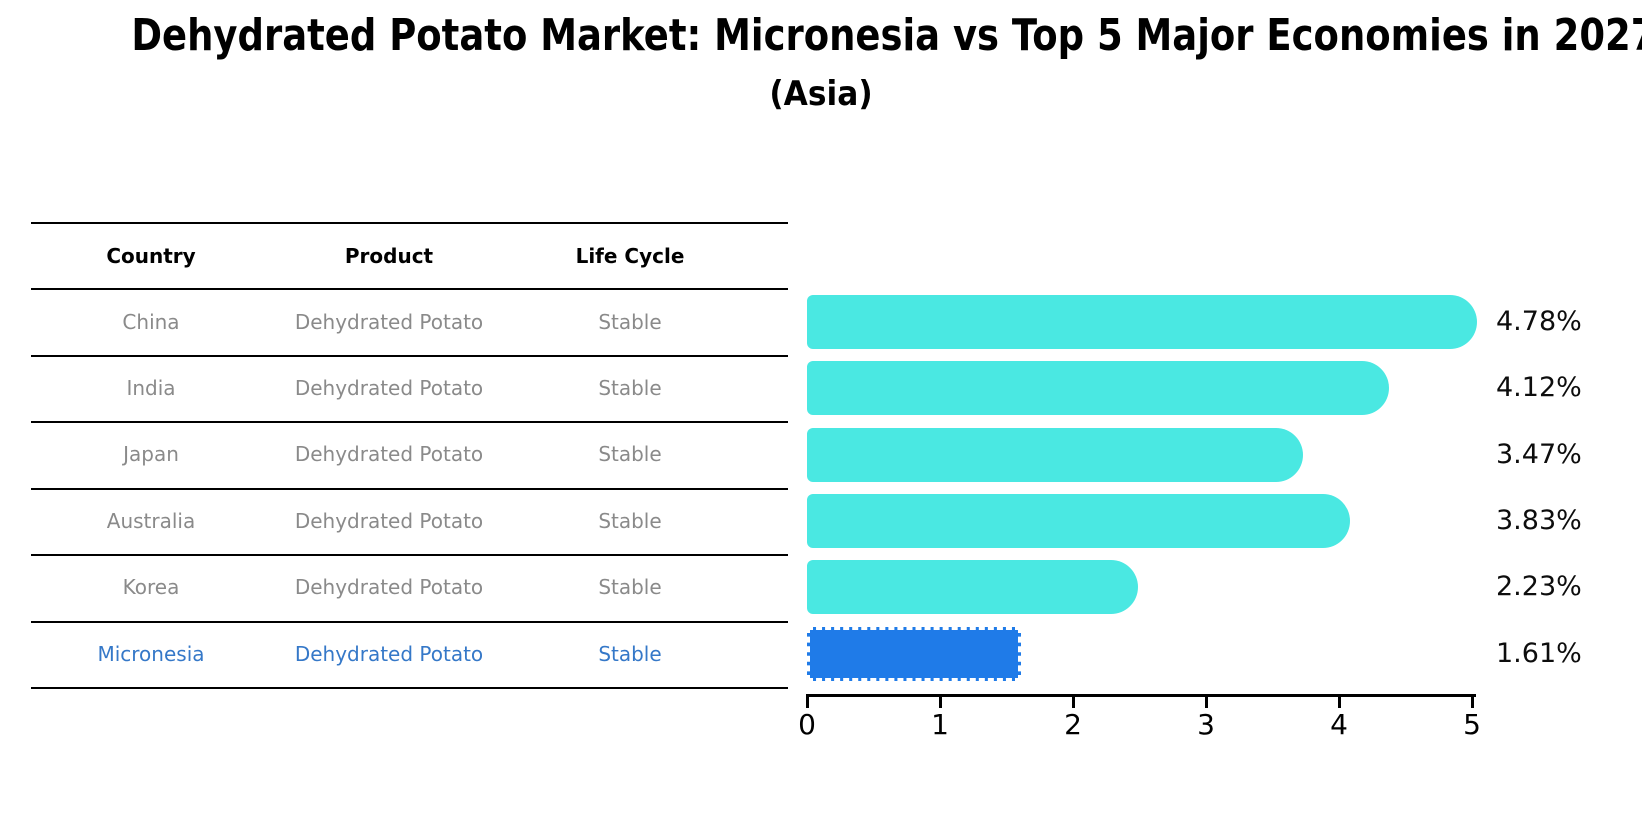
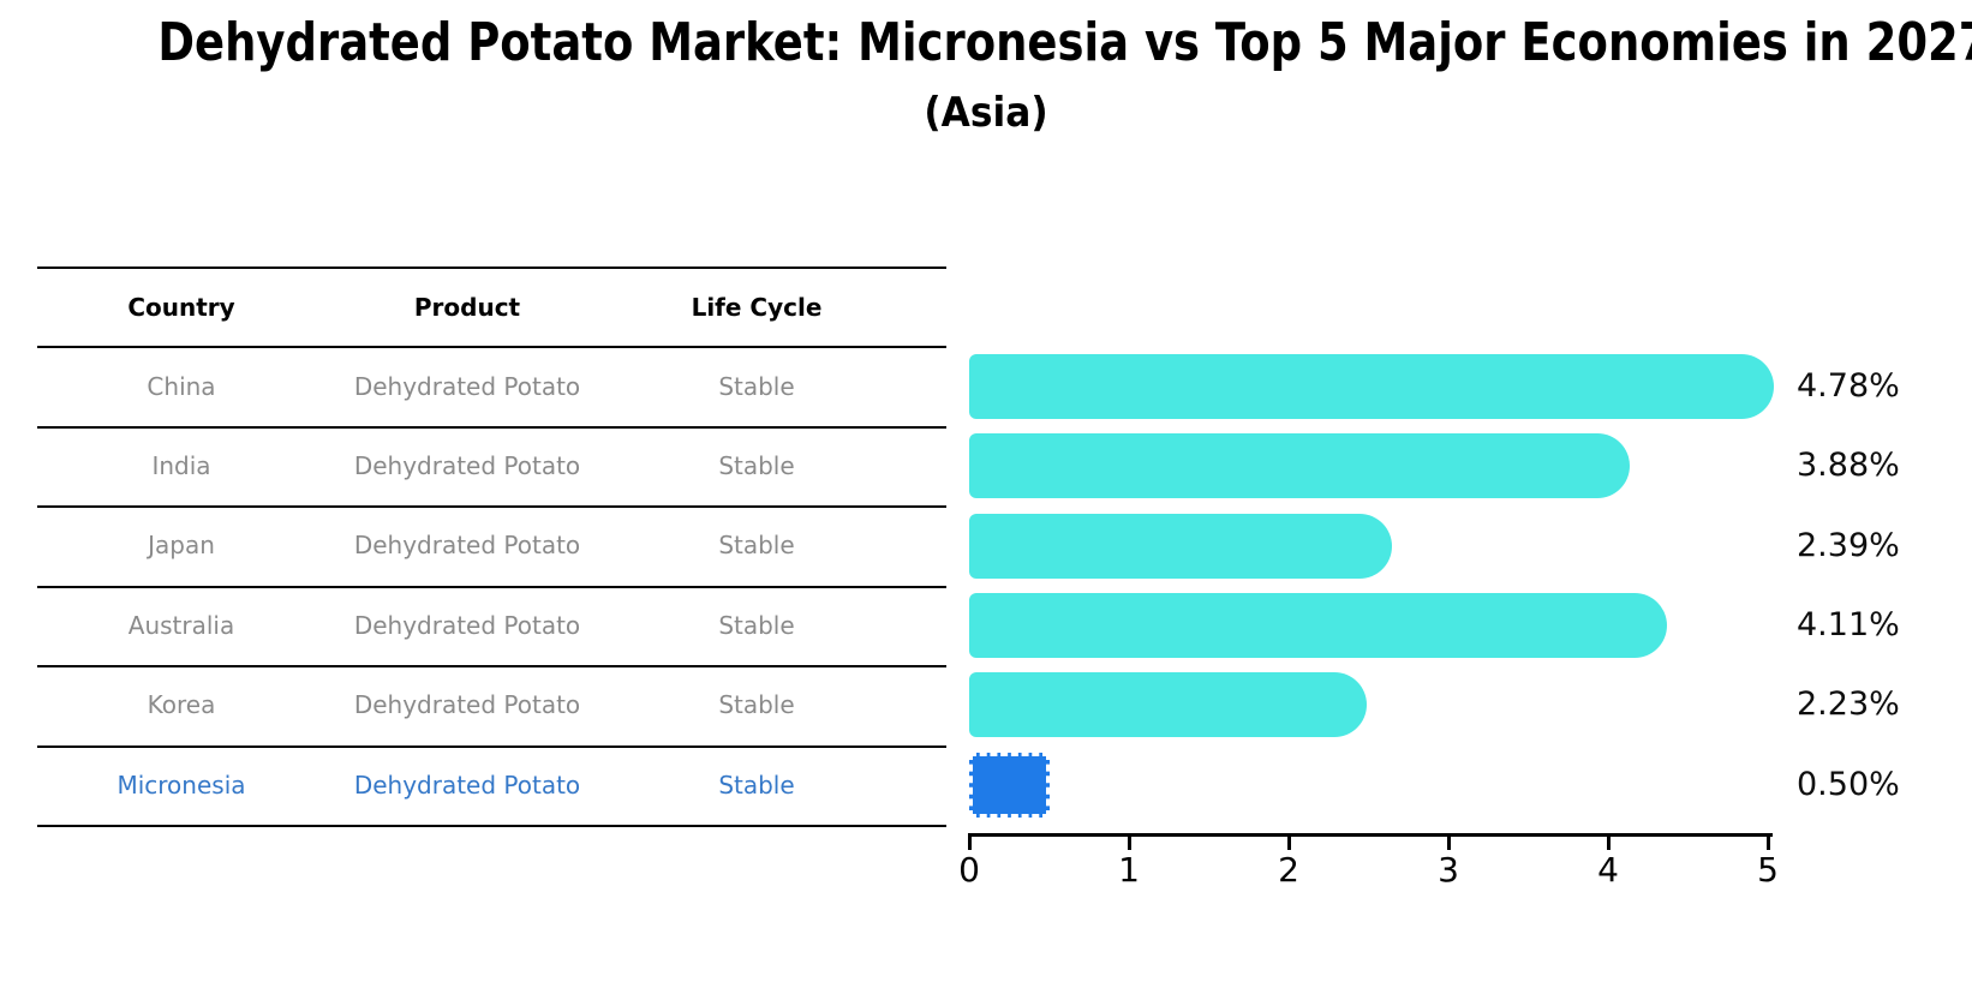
India: 4.12% -> 3.88%
Japan: 3.47% -> 2.39%
Australia: 3.83% -> 4.11%
Micronesia: 1.61% -> 0.50%
